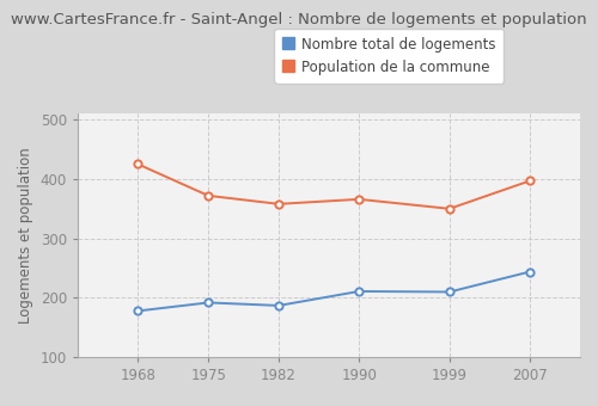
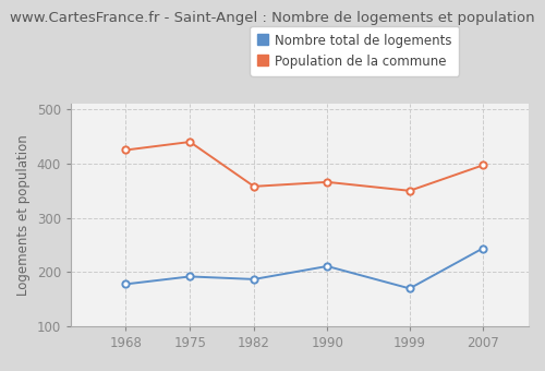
Population de la commune/1975: 372 -> 440
Nombre total de logements/1999: 210 -> 170
